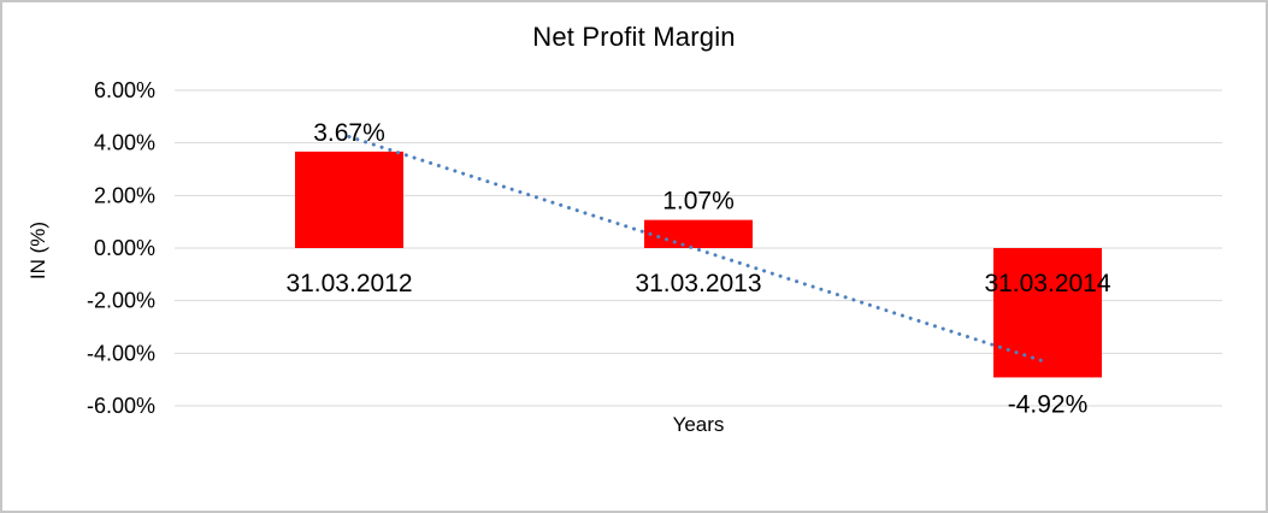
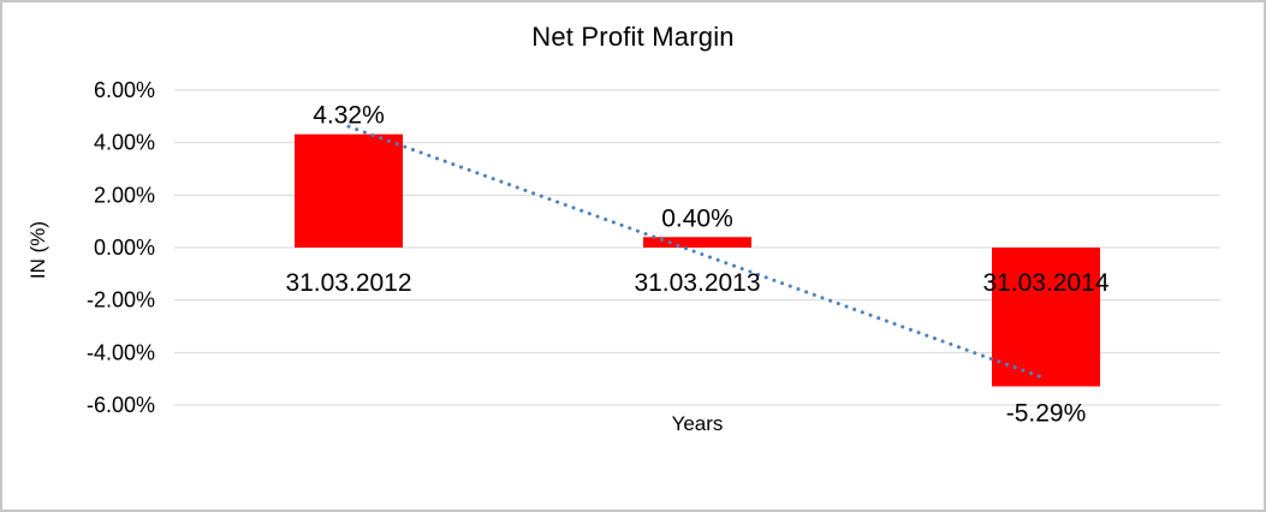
31.03.2012: 3.67% -> 4.32%
31.03.2013: 1.07% -> 0.40%
31.03.2014: -4.92% -> -5.29%
